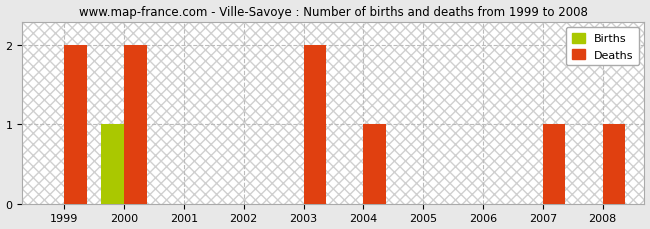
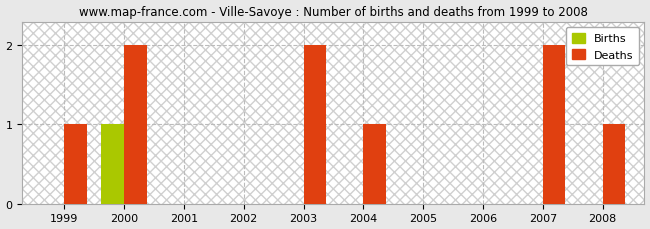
Deaths/1999: 2 -> 1
Deaths/2007: 1 -> 2
